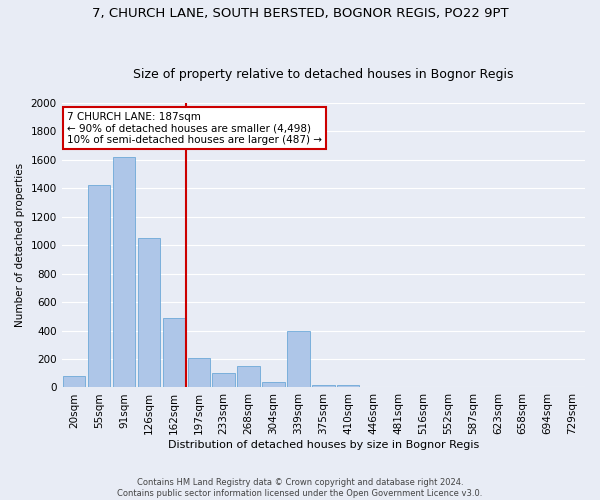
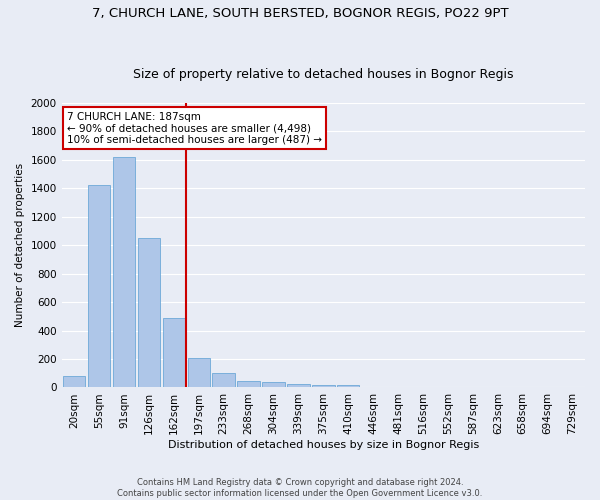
268sqm: 150 -> 40
339sqm: 400 -> 20
